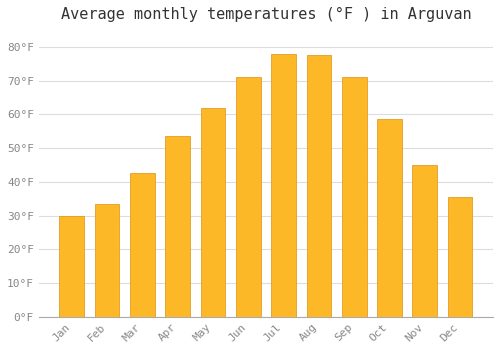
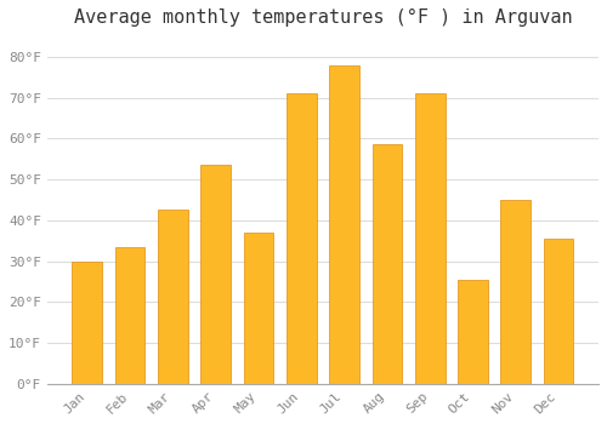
May: 62.0°F -> 37.0°F
Aug: 77.5°F -> 58.5°F
Oct: 58.5°F -> 25.5°F
